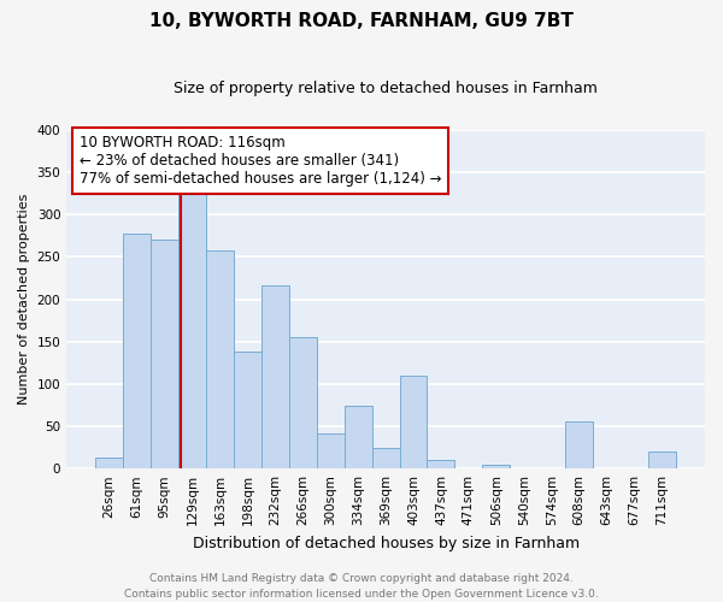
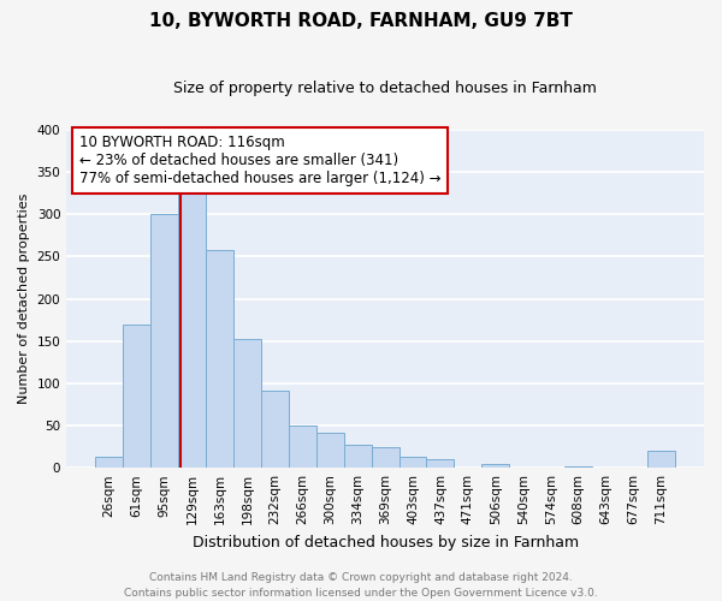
61sqm: 278 -> 170
95sqm: 270 -> 300
198sqm: 138 -> 153
232sqm: 216 -> 91
266sqm: 156 -> 50
334sqm: 74 -> 28
403sqm: 110 -> 13
608sqm: 56 -> 2
